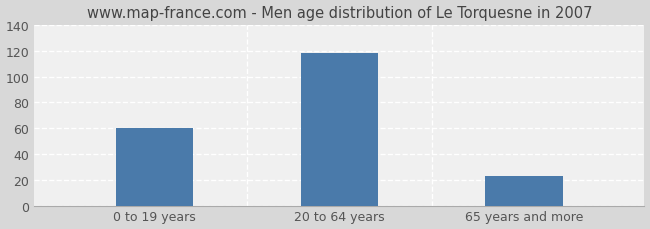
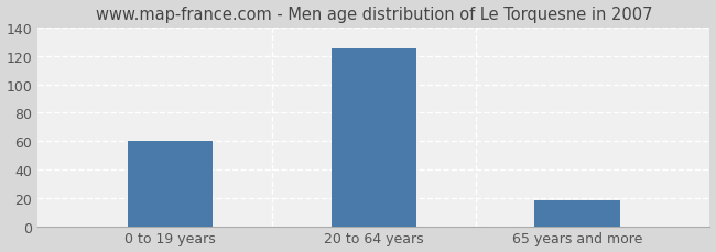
20 to 64 years: 118 -> 125
65 years and more: 23 -> 18
